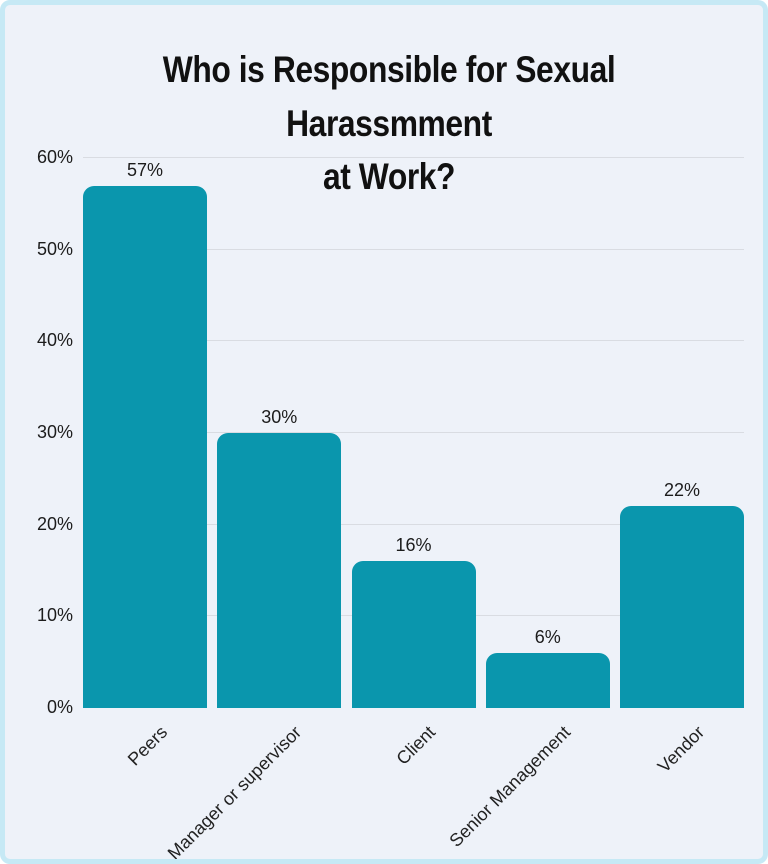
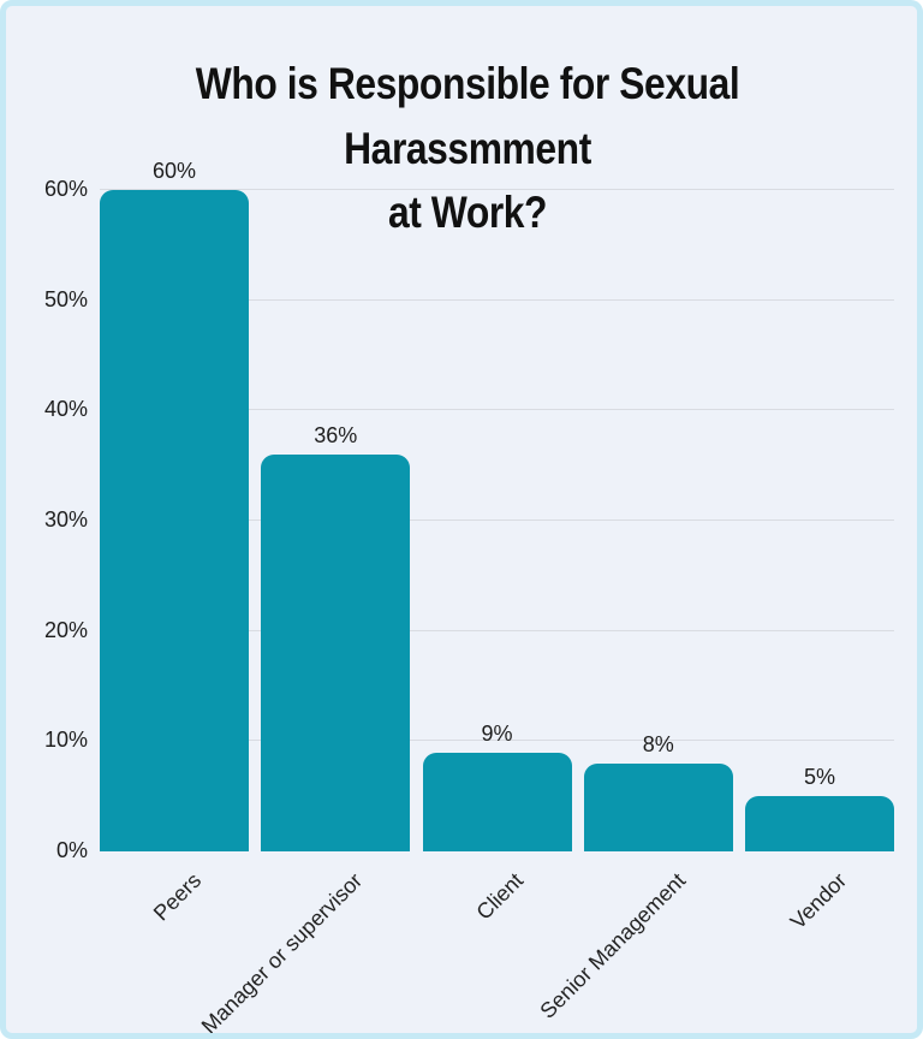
Peers: 57% -> 60%
Manager or supervisor: 30% -> 36%
Client: 16% -> 9%
Senior Management: 6% -> 8%
Vendor: 22% -> 5%
